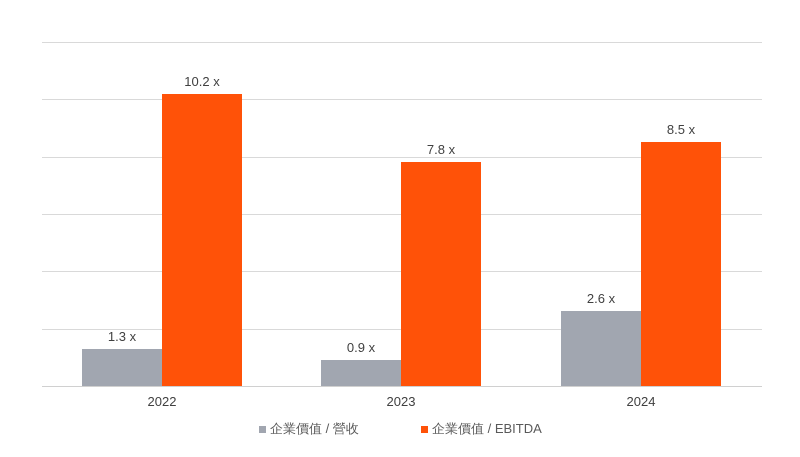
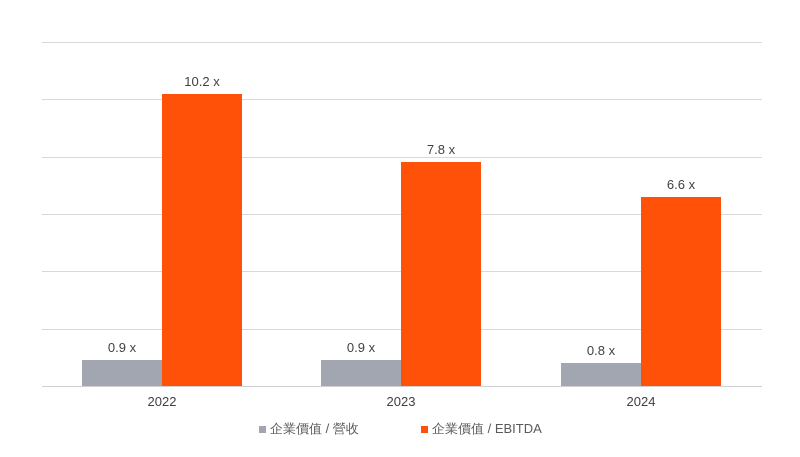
企業價值 / 營收/2022: 1.3 -> 0.9
企業價值 / 營收/2024: 2.6 -> 0.8
企業價值 / EBITDA/2024: 8.5 -> 6.6
